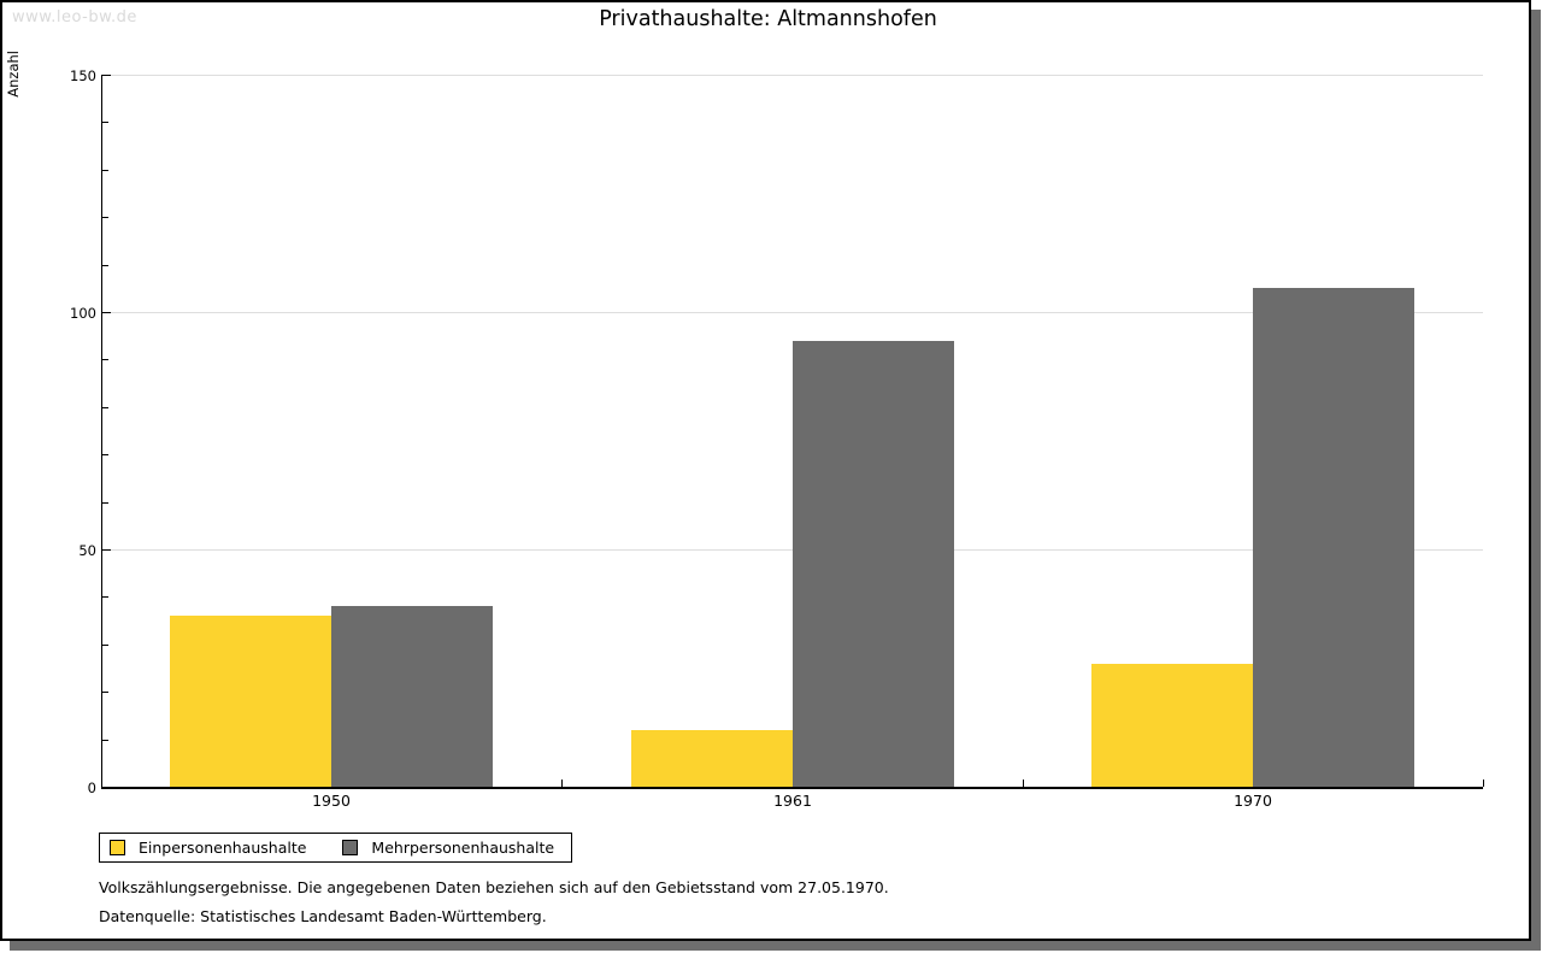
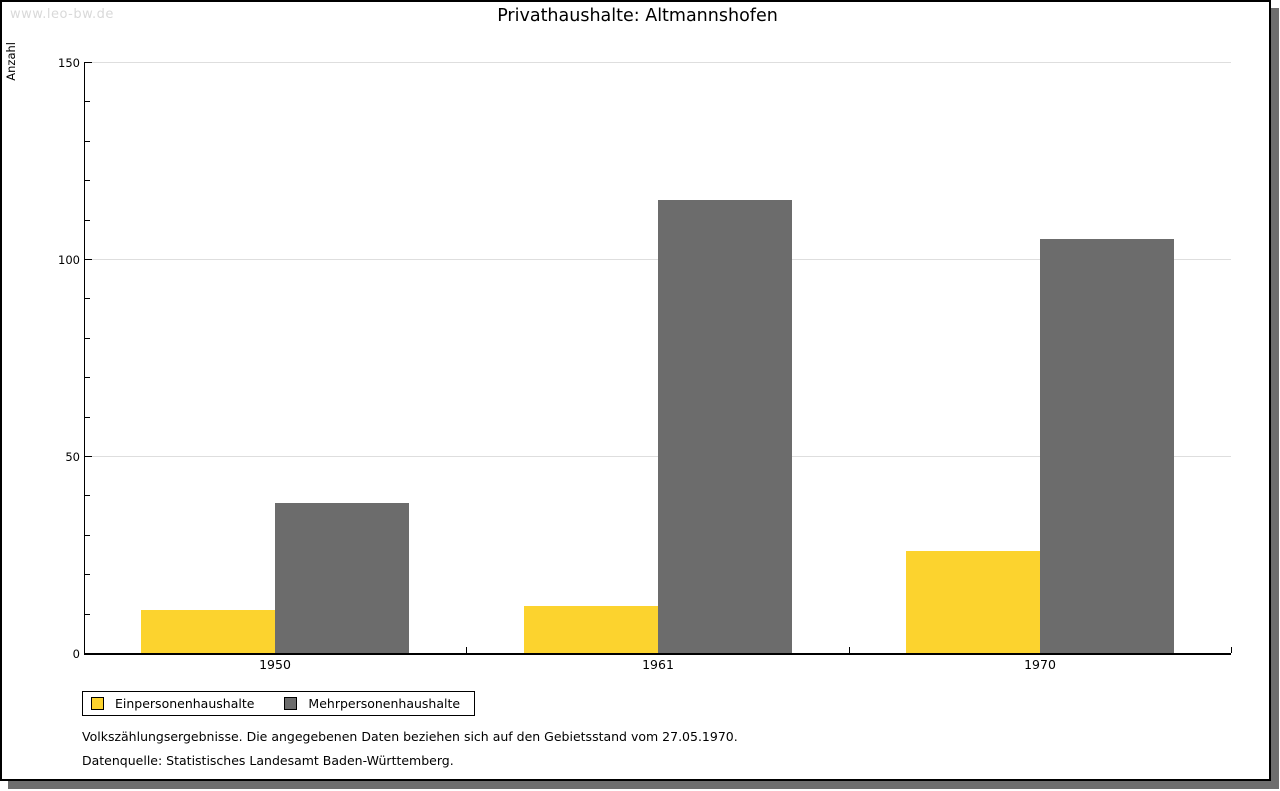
Einpersonenhaushalte/1950: 36 -> 11
Mehrpersonenhaushalte/1961: 94 -> 115
